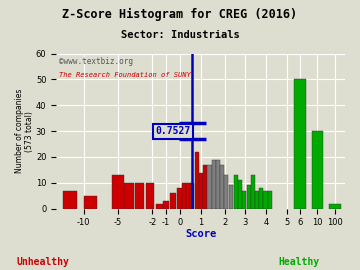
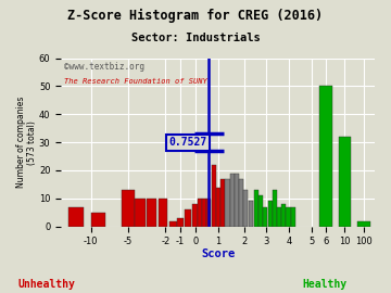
10: 30 -> 32
